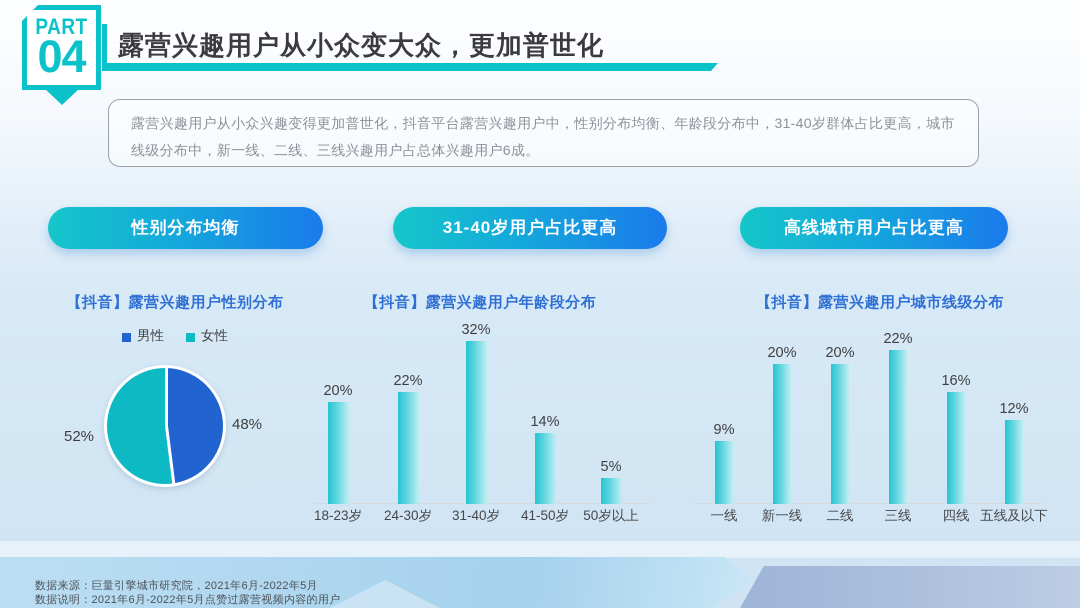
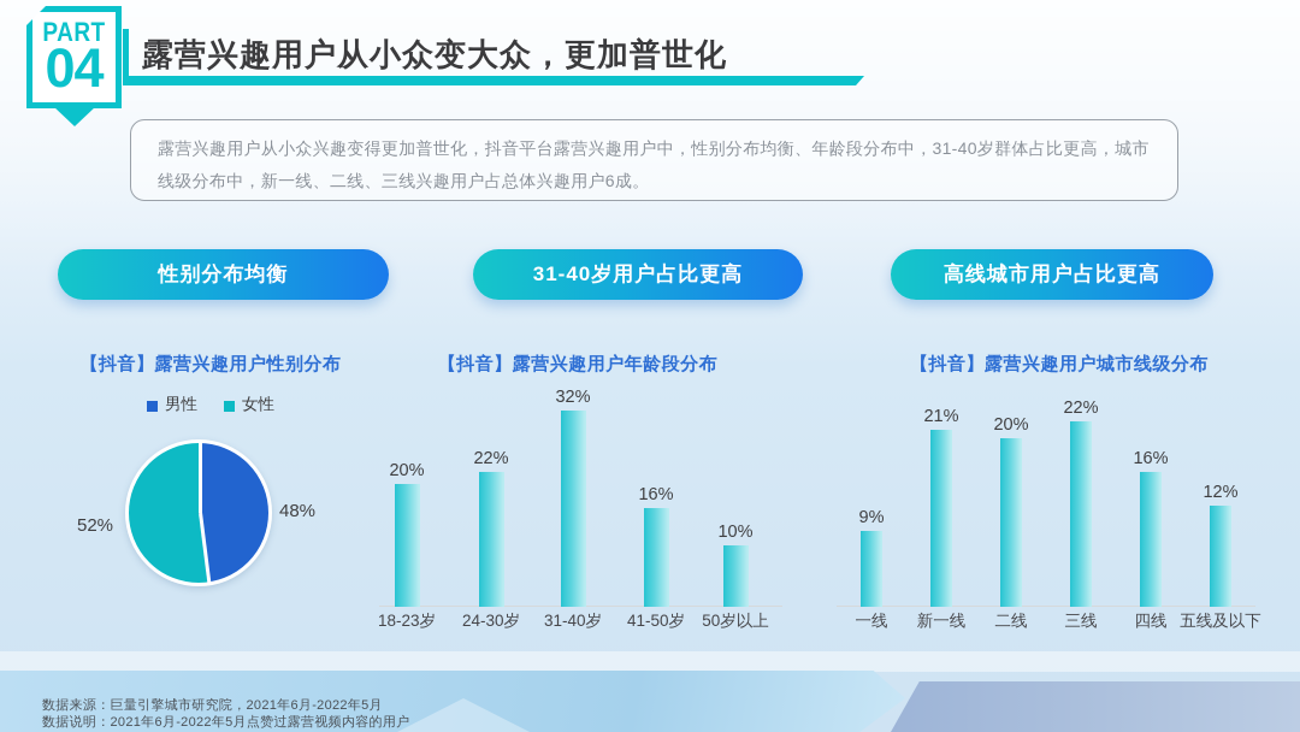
【抖音】露营兴趣用户年龄段分布/41-50岁: 14% -> 16%
【抖音】露营兴趣用户年龄段分布/50岁以上: 5% -> 10%
【抖音】露营兴趣用户城市线级分布/新一线: 20% -> 21%
